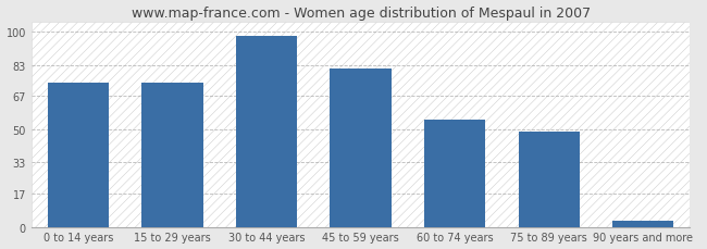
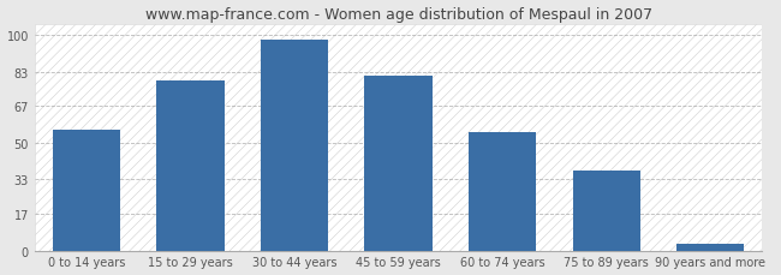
0 to 14 years: 74 -> 56
15 to 29 years: 74 -> 79
75 to 89 years: 49 -> 37
